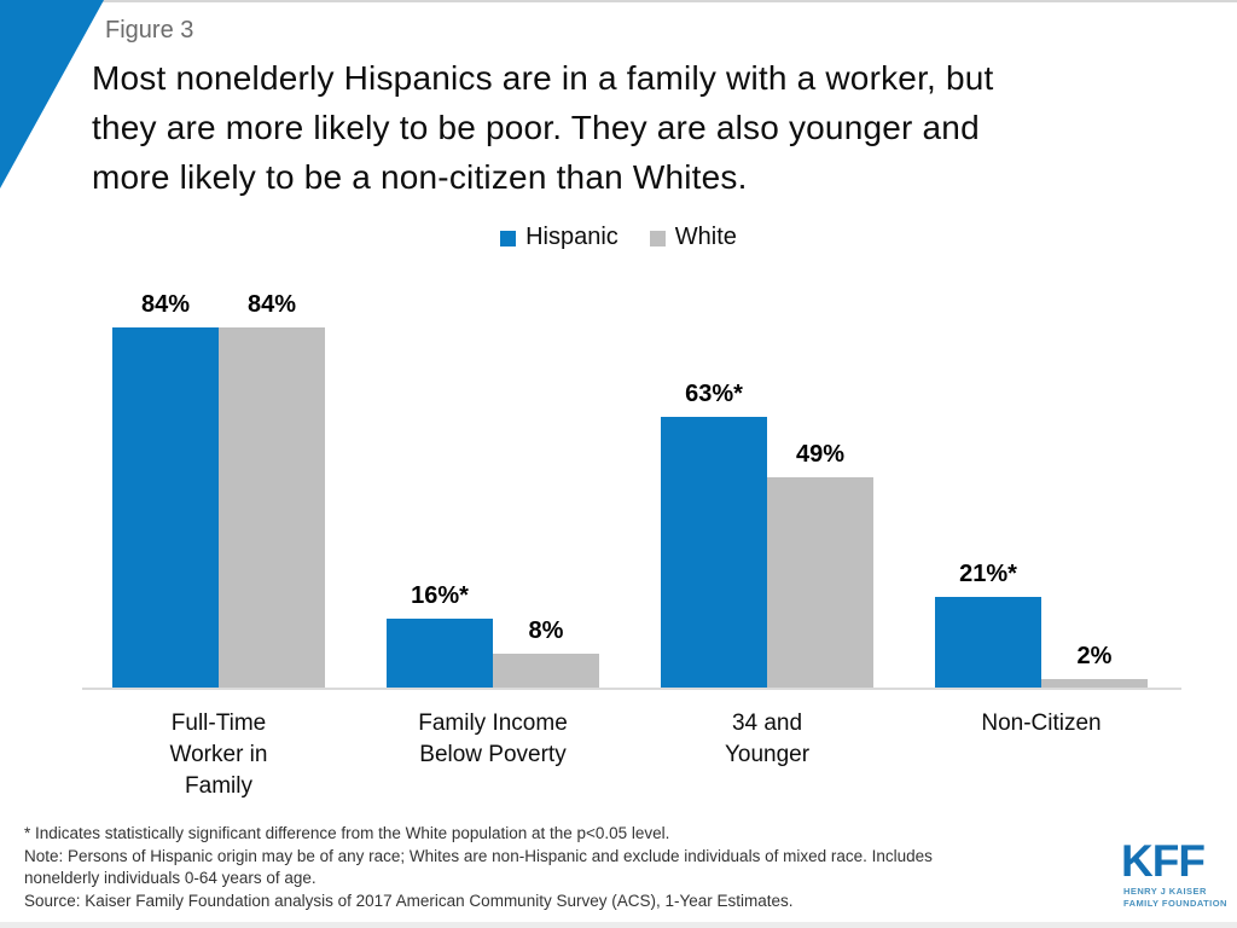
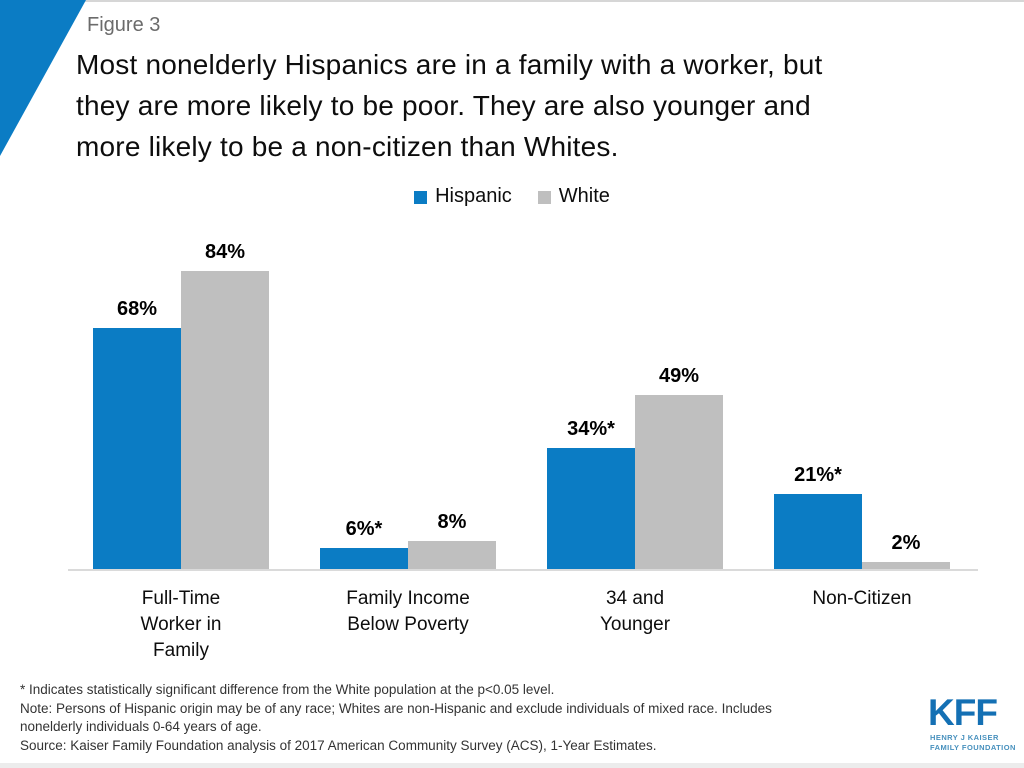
Hispanic/Full-Time Worker in Family: 84% -> 68%
Hispanic/Family Income Below Poverty: 16 -> 6
Hispanic/34 and Younger: 63 -> 34
